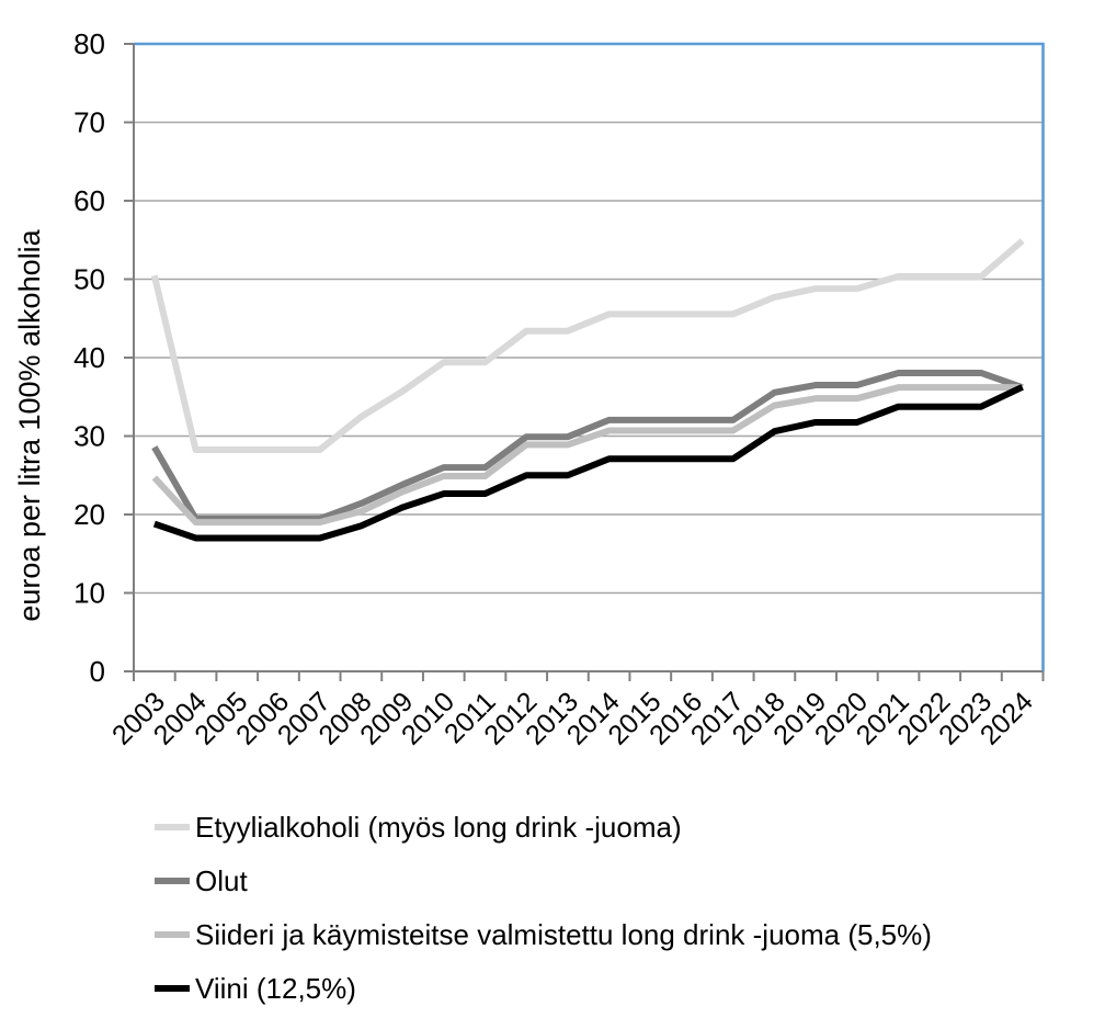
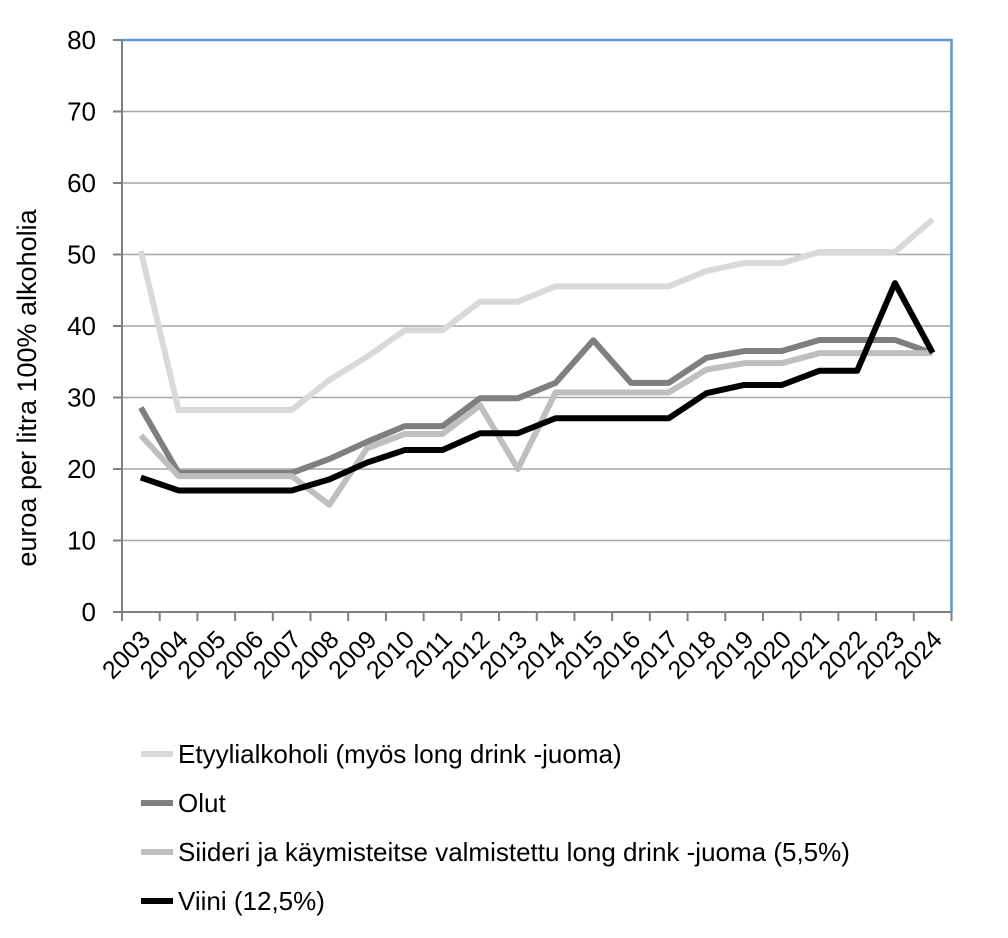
Siideri ja käymisteitse valmistettu long drink -juoma (5,5%)/2008: 20 -> 15
Siideri ja käymisteitse valmistettu long drink -juoma (5,5%)/2013: 29 -> 20
Olut/2015: 32 -> 38
Viini (12,5%)/2023: 34 -> 46
